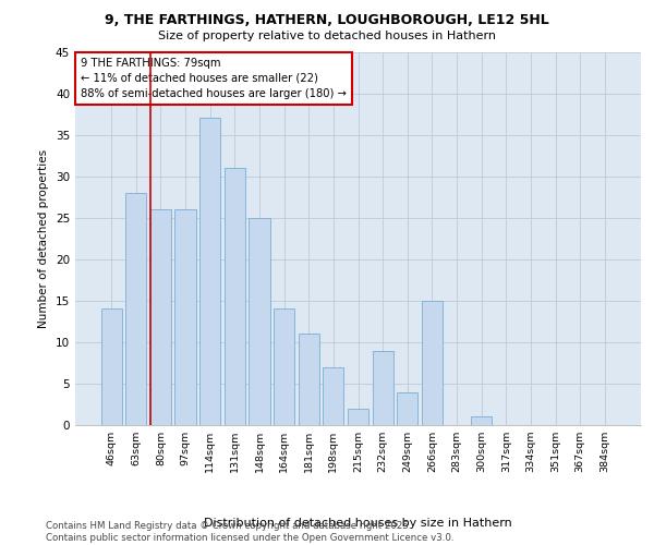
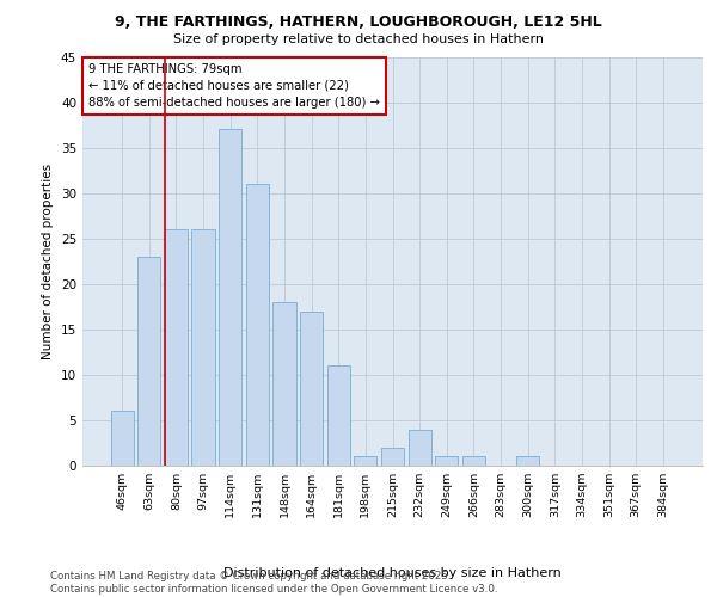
46sqm: 14 -> 6
63sqm: 28 -> 23
148sqm: 25 -> 18
164sqm: 14 -> 17
198sqm: 7 -> 1
232sqm: 9 -> 4
249sqm: 4 -> 1
266sqm: 15 -> 1
